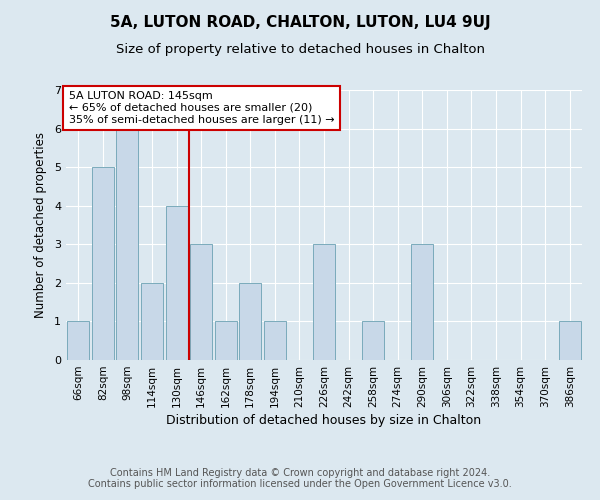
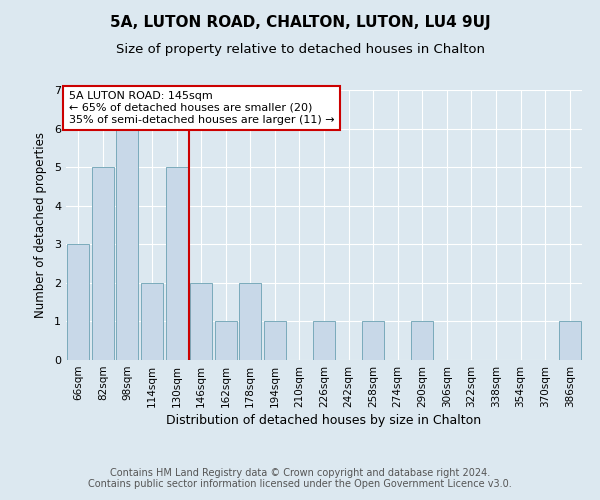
66sqm: 1 -> 3
130sqm: 4 -> 5
146sqm: 3 -> 2
226sqm: 3 -> 1
290sqm: 3 -> 1
